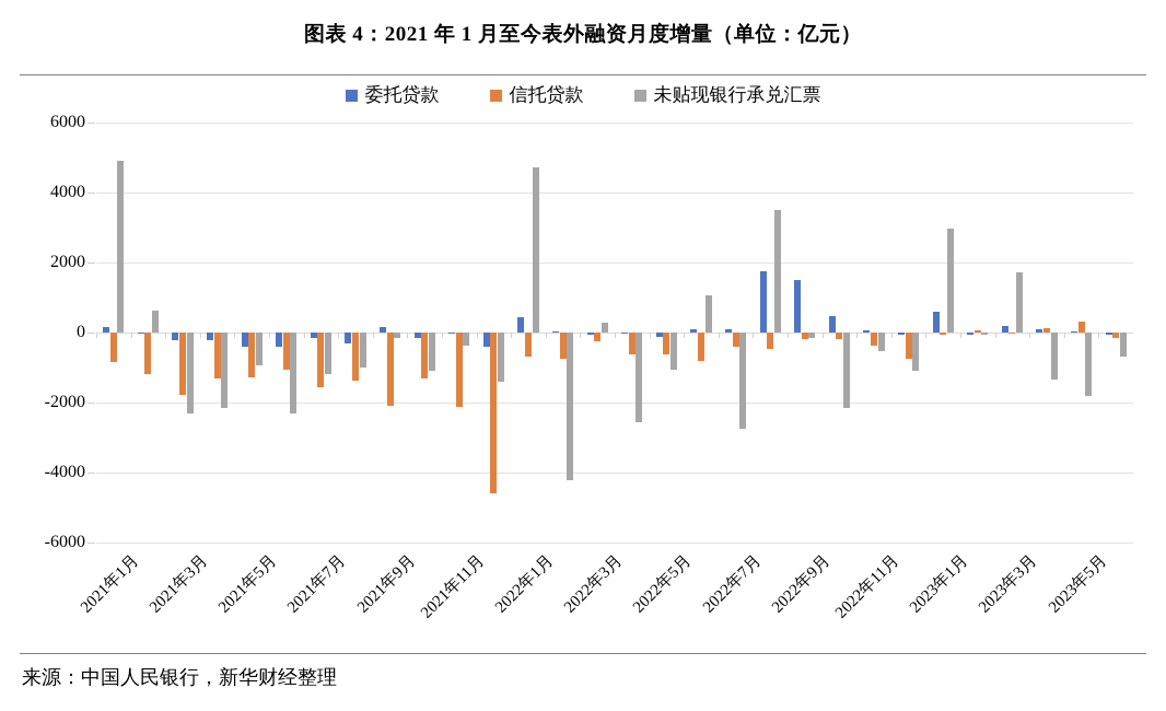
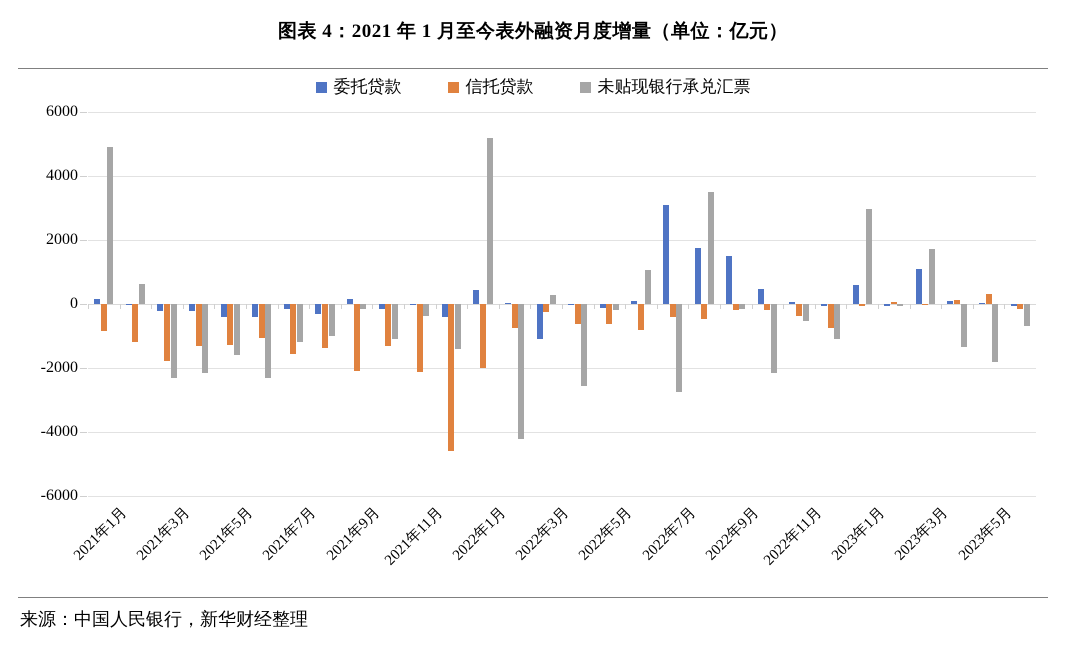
未贴现银行承兑汇票/2021年5月: -900 -> -1600
信托贷款/2022年1月: -700 -> -2000
未贴现银行承兑汇票/2022年1月: 4700 -> 5200
委托贷款/2022年3月: -100 -> -1100
未贴现银行承兑汇票/2022年5月: -1100 -> -200
委托贷款/2022年7月: 100 -> 3100
委托贷款/2023年3月: 200 -> 1100
